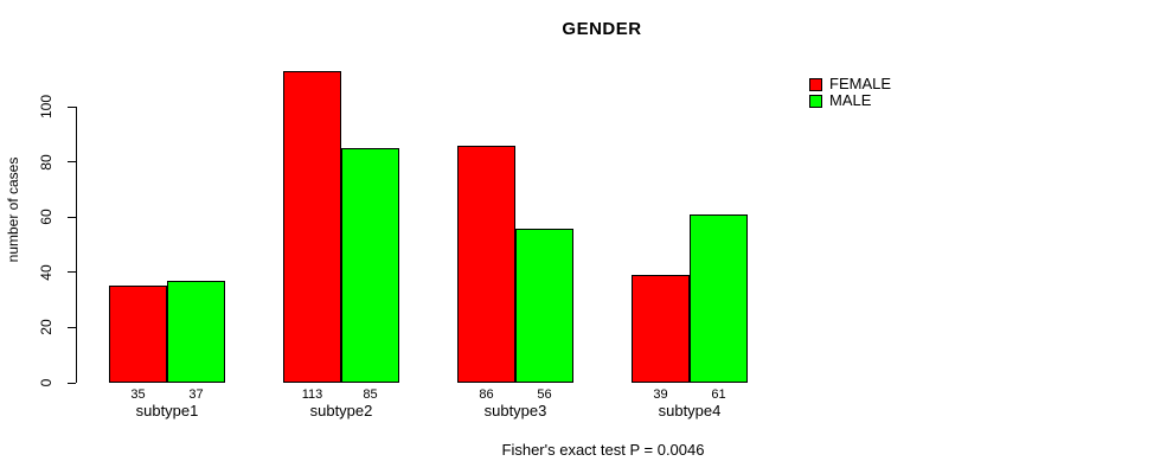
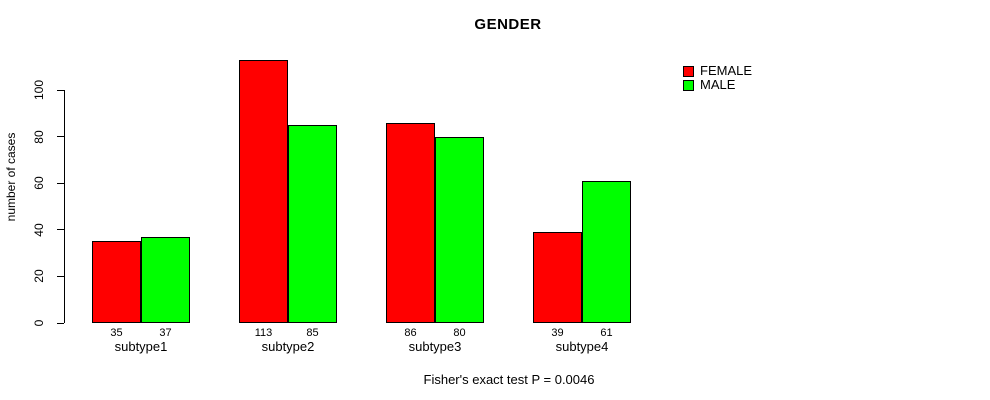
MALE/subtype3: 56 -> 80
